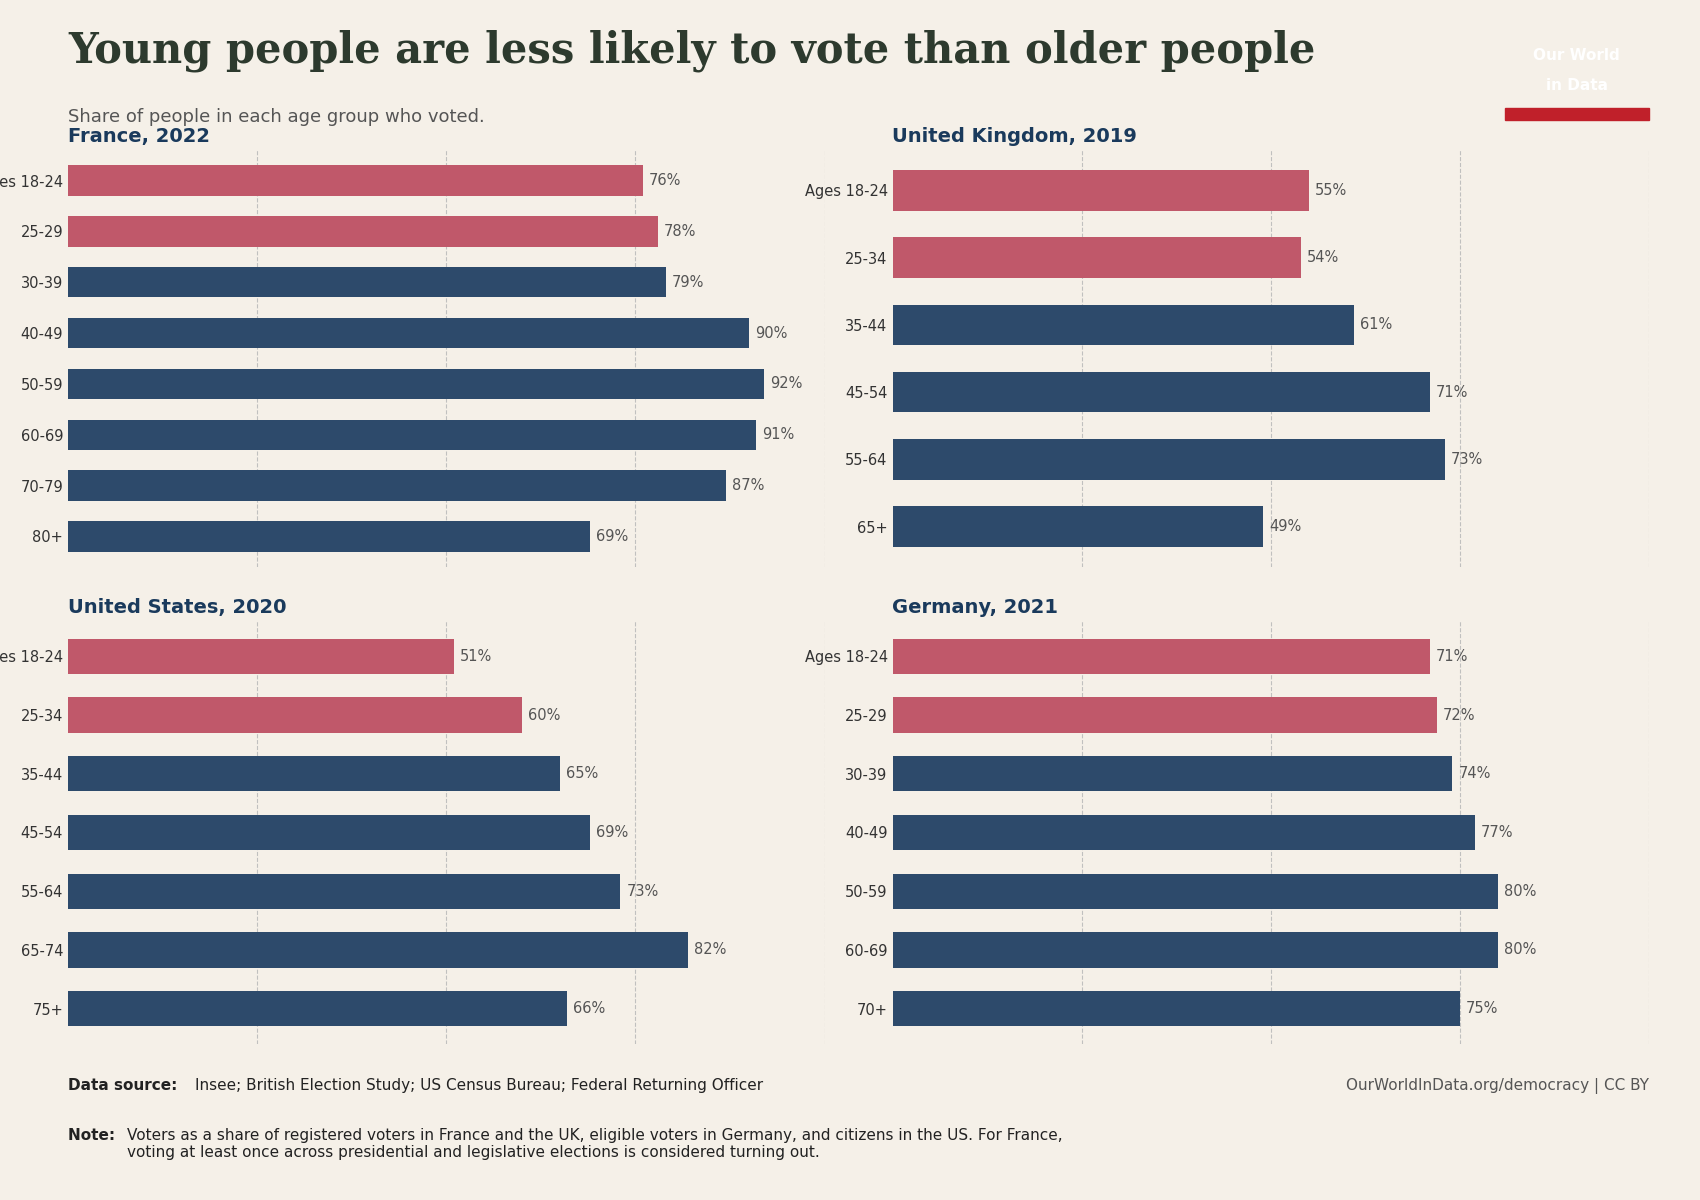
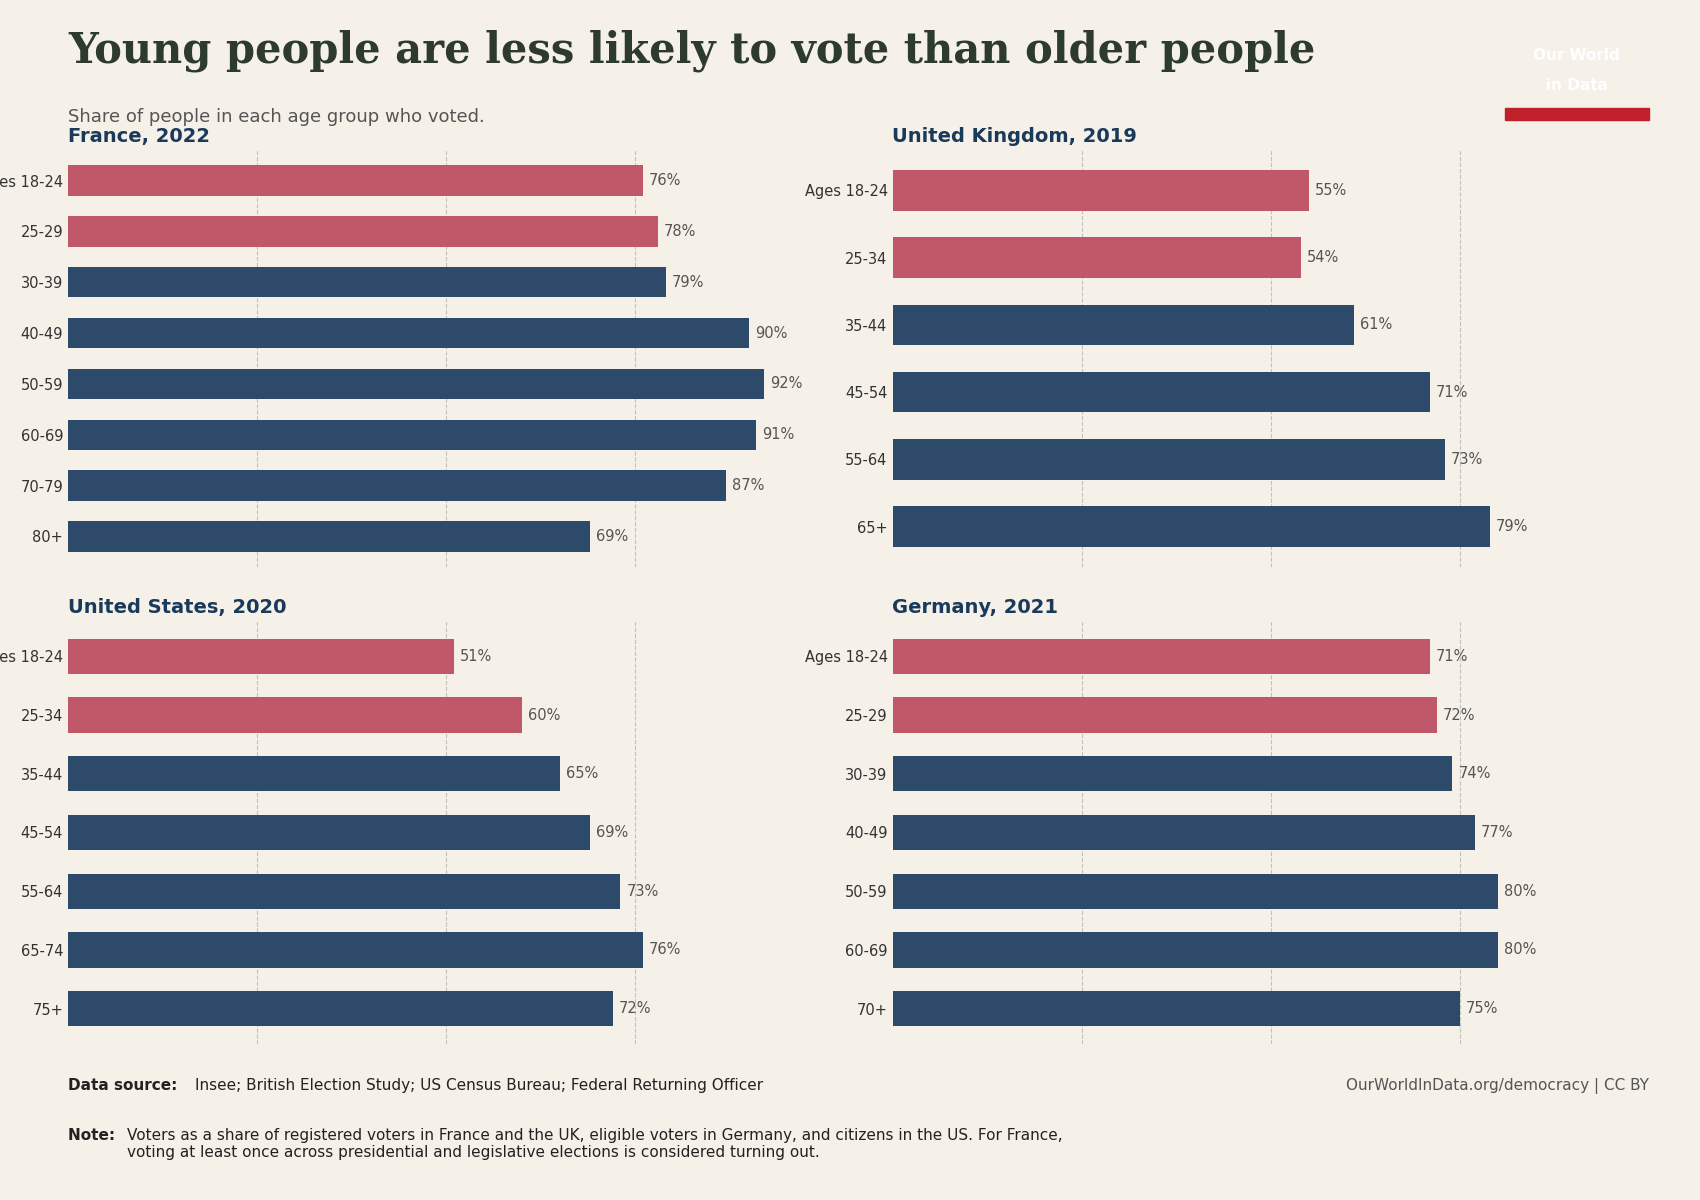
65+: 49% -> 79%
65-74: 82% -> 76%
75+: 66% -> 72%
